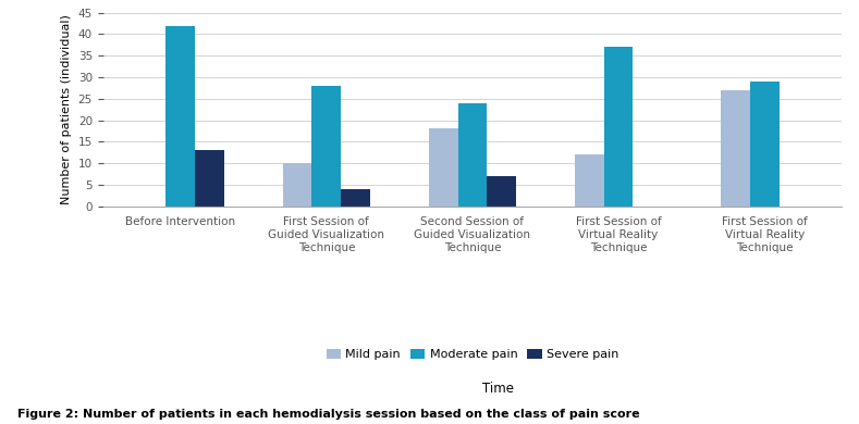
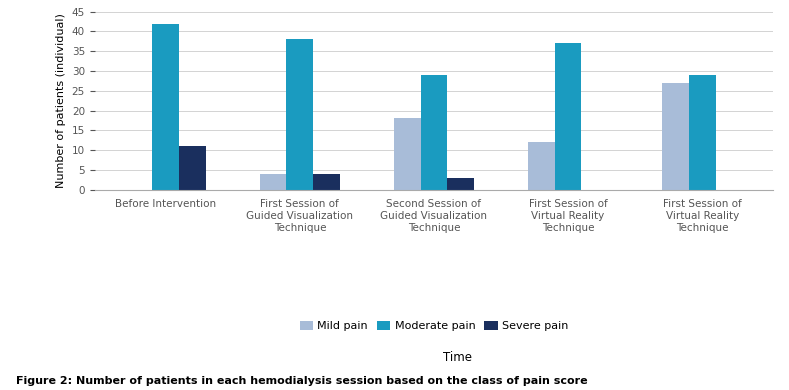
Severe pain/Before Intervention: 13 -> 11
Mild pain/First Session of Guided Visualization Technique: 10 -> 4
Moderate pain/First Session of Guided Visualization Technique: 28 -> 38
Moderate pain/Second Session of Guided Visualization Technique: 24 -> 29
Severe pain/Second Session of Guided Visualization Technique: 7 -> 3
